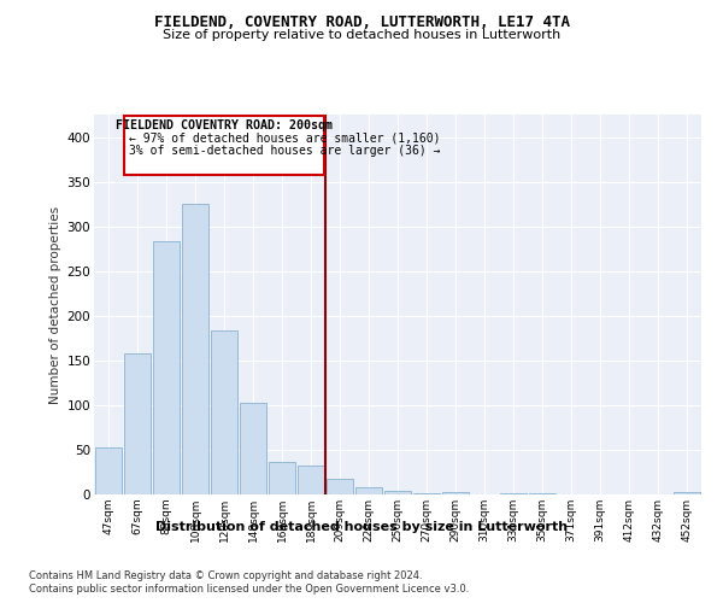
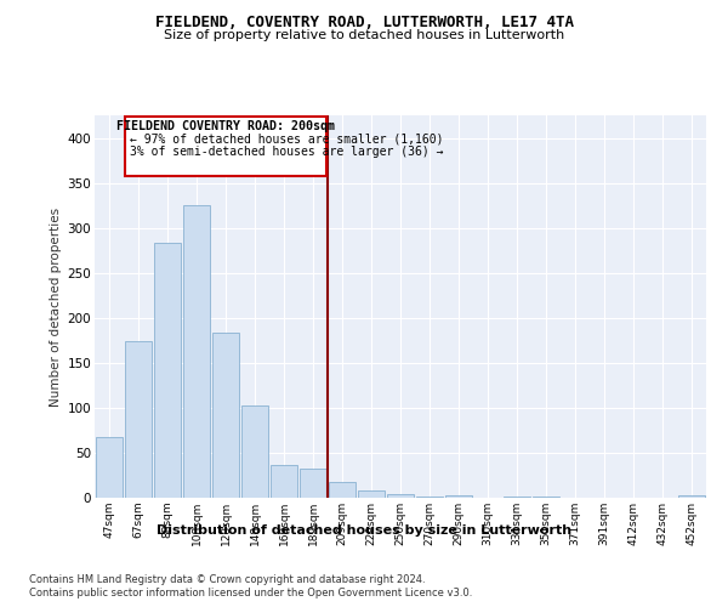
47sqm: 53 -> 68
67sqm: 158 -> 174
